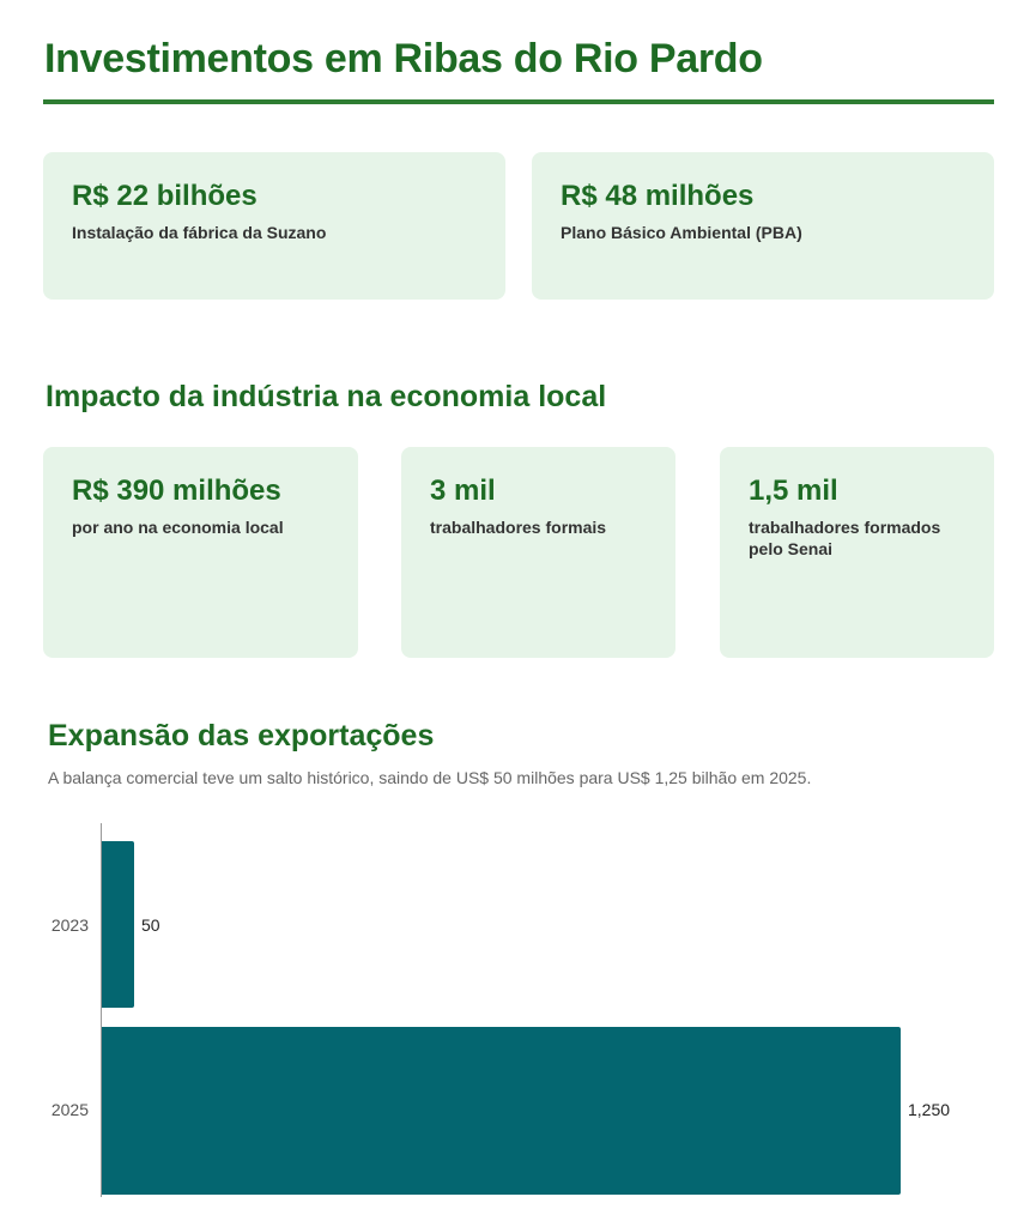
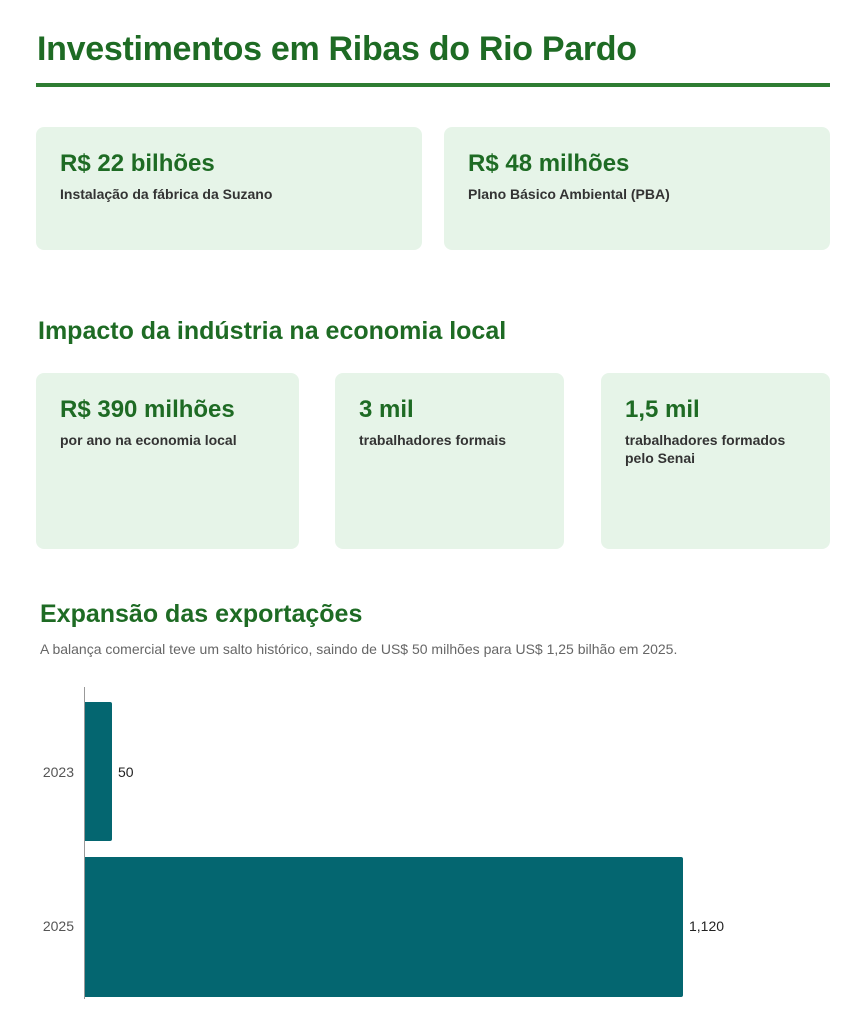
2025: 1,250 -> 1,120
